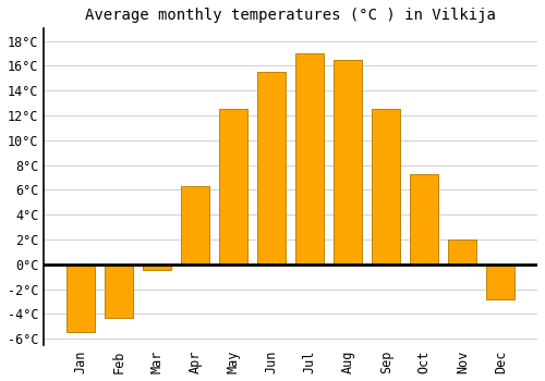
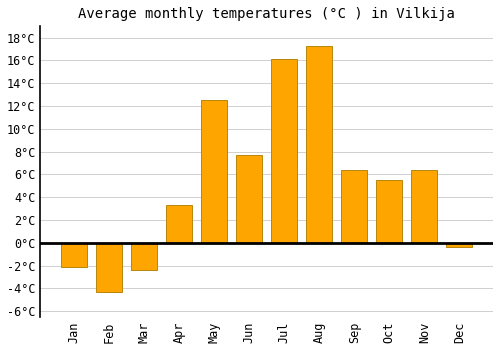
Jan: -5.5°C -> -2.1°C
Mar: -0.5°C -> -2.4°C
Apr: 6.3°C -> 3.3°C
Jun: 15.5°C -> 7.7°C
Jul: 17.0°C -> 16.1°C
Aug: 16.5°C -> 17.3°C
Sep: 12.5°C -> 6.4°C
Oct: 7.3°C -> 5.5°C
Nov: 2.0°C -> 6.4°C
Dec: -2.8°C -> -0.4°C
